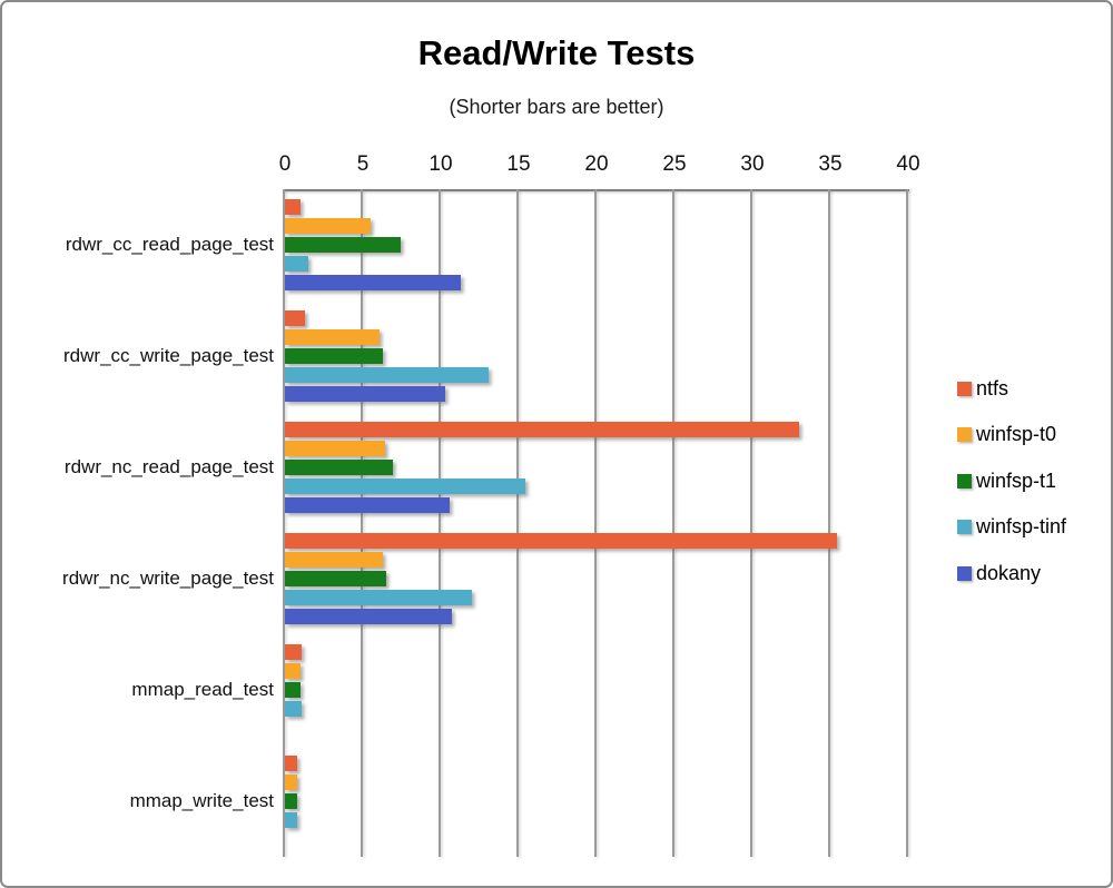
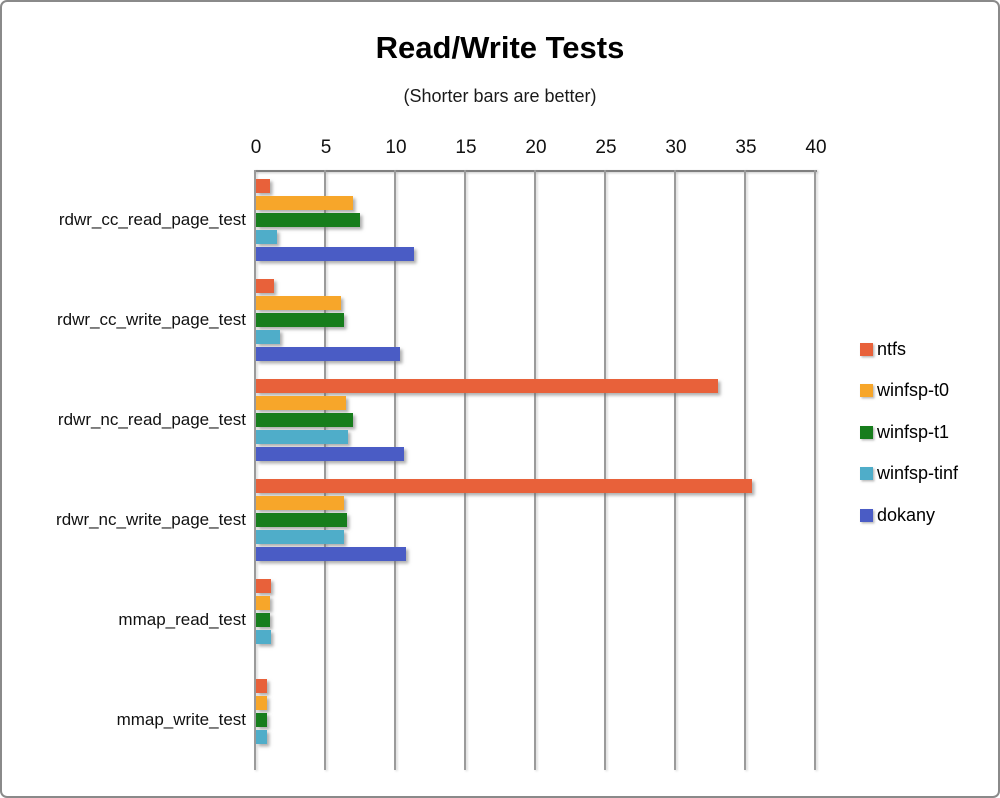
winfsp-t0/rdwr_cc_read_page_test: 5.5 -> 6.9
winfsp-tinf/rdwr_cc_write_page_test: 13.1 -> 1.7
winfsp-tinf/rdwr_nc_read_page_test: 15.4 -> 6.6
winfsp-tinf/rdwr_nc_write_page_test: 12.0 -> 6.3
